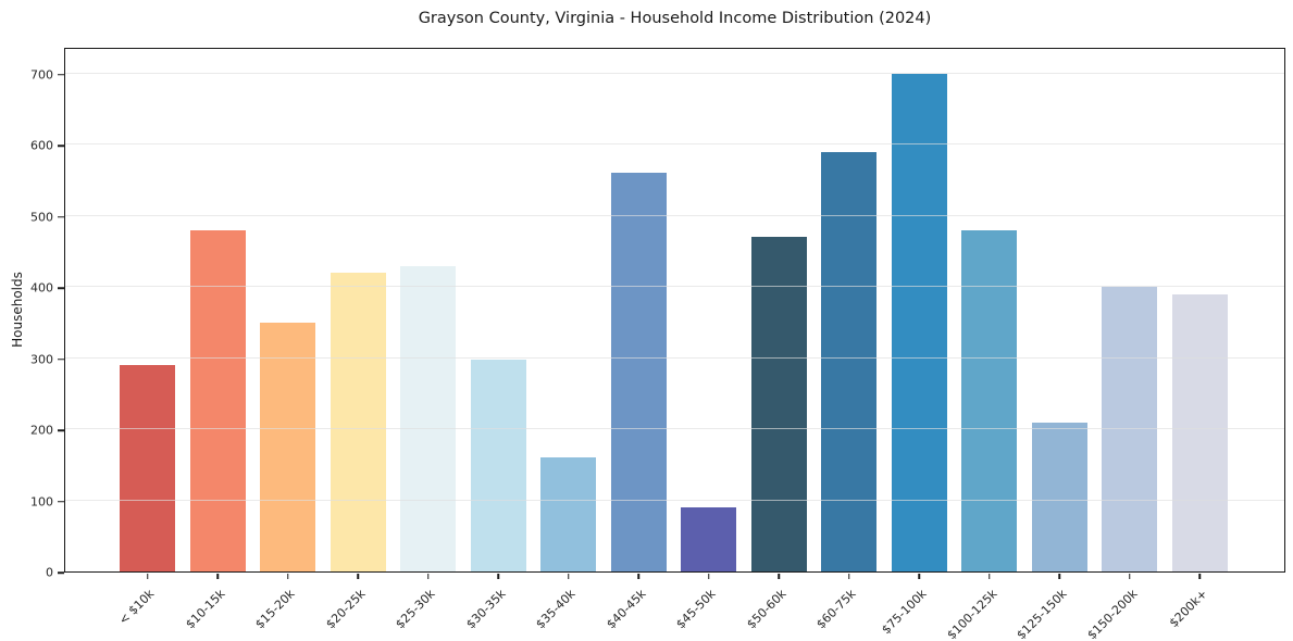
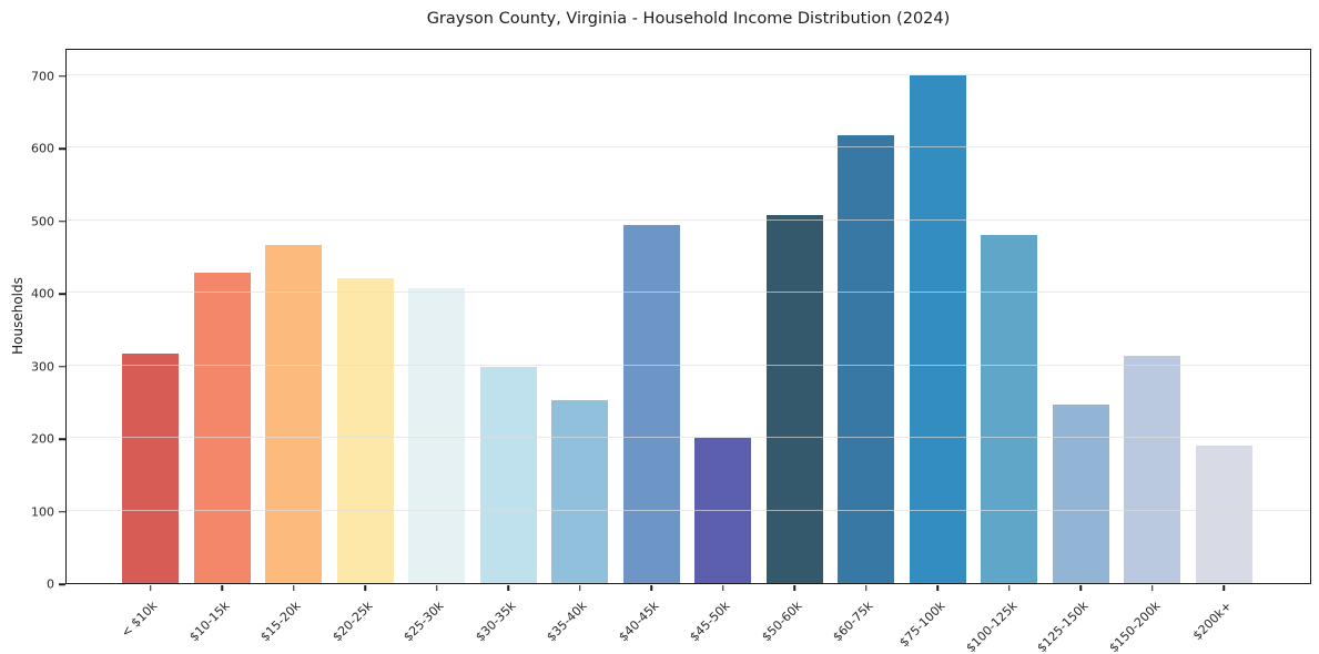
< $10k: 290 -> 320
$10-15k: 480 -> 430
$15-20k: 350 -> 470
$25-30k: 430 -> 410
$35-40k: 160 -> 250
$40-45k: 560 -> 490
$45-50k: 90 -> 200
$50-60k: 470 -> 510
$60-75k: 590 -> 620
$125-150k: 210 -> 250
$150-200k: 400 -> 310
$200k+: 390 -> 190
